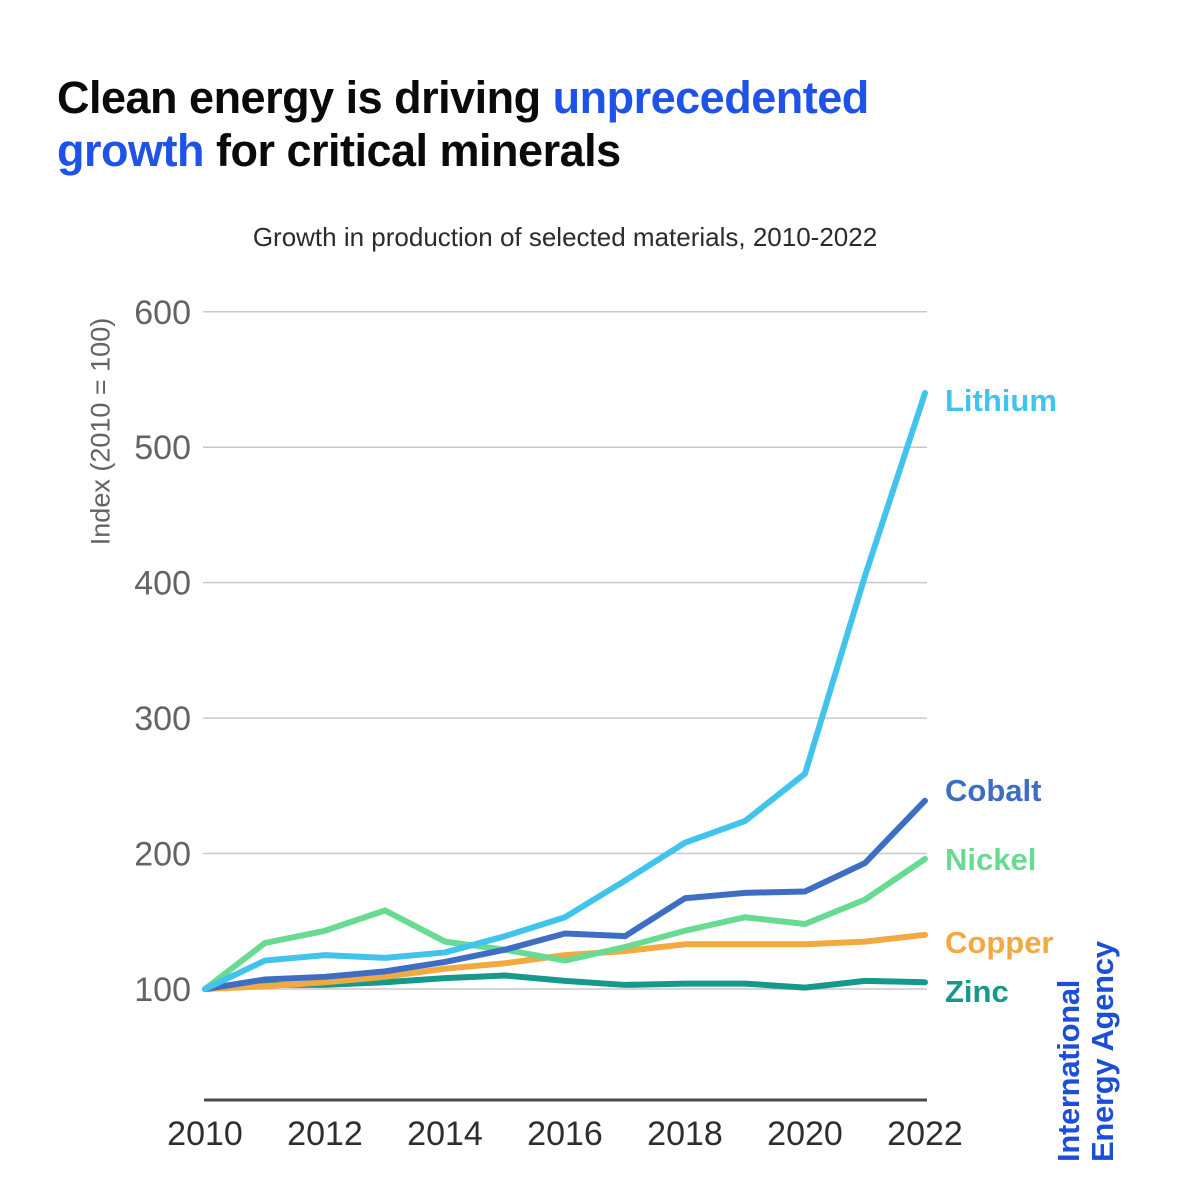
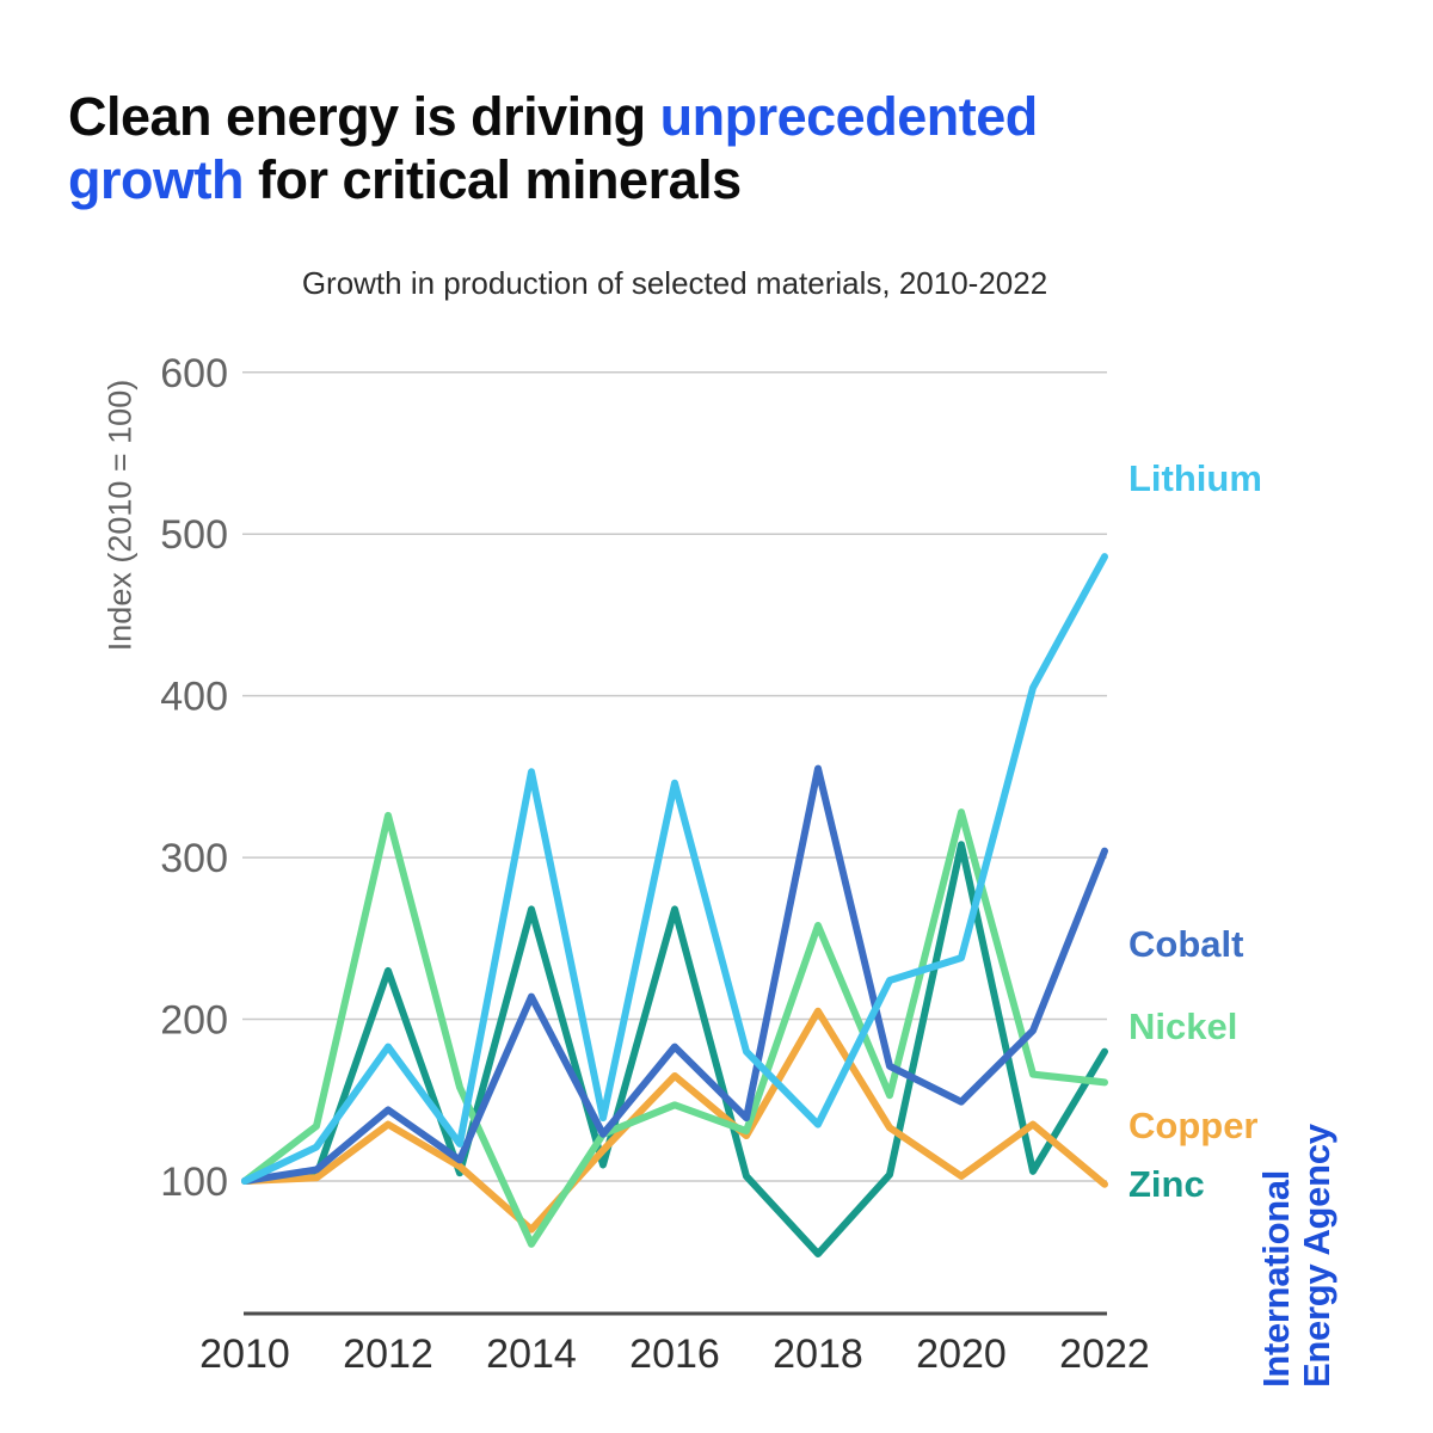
Lithium/2012: 125 -> 183
Cobalt/2012: 109 -> 144
Nickel/2012: 143 -> 326
Copper/2012: 105 -> 135
Zinc/2012: 103 -> 230
Lithium/2014: 127 -> 353
Cobalt/2014: 120 -> 214
Nickel/2014: 135 -> 61
Copper/2014: 115 -> 70
Zinc/2014: 108 -> 268
Lithium/2016: 153 -> 346
Cobalt/2016: 141 -> 183
Nickel/2016: 121 -> 147
Copper/2016: 125 -> 165
Zinc/2016: 106 -> 268
Lithium/2018: 208 -> 135
Cobalt/2018: 167 -> 355
Nickel/2018: 143 -> 258
Copper/2018: 133 -> 205
Zinc/2018: 104 -> 55
Lithium/2020: 259 -> 238
Cobalt/2020: 172 -> 149
Nickel/2020: 148 -> 328
Copper/2020: 133 -> 103
Zinc/2020: 101 -> 308
Lithium/2022: 540 -> 486
Cobalt/2022: 239 -> 304
Nickel/2022: 196 -> 161
Copper/2022: 140 -> 98
Zinc/2022: 105 -> 180
